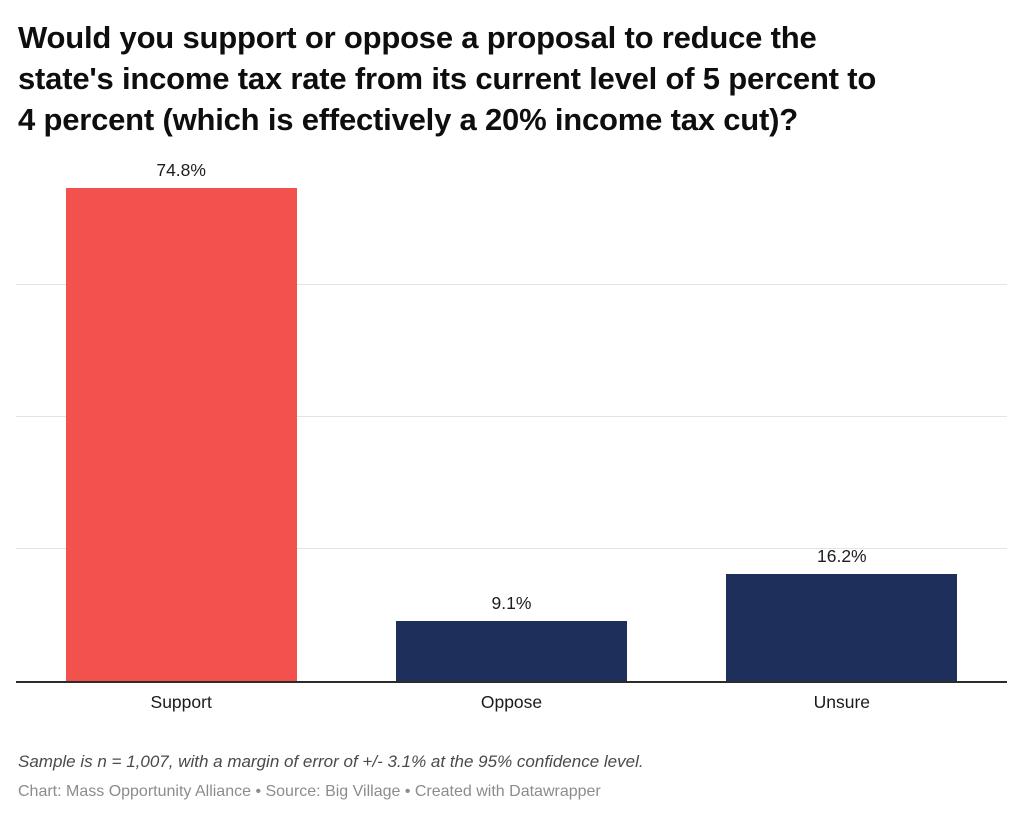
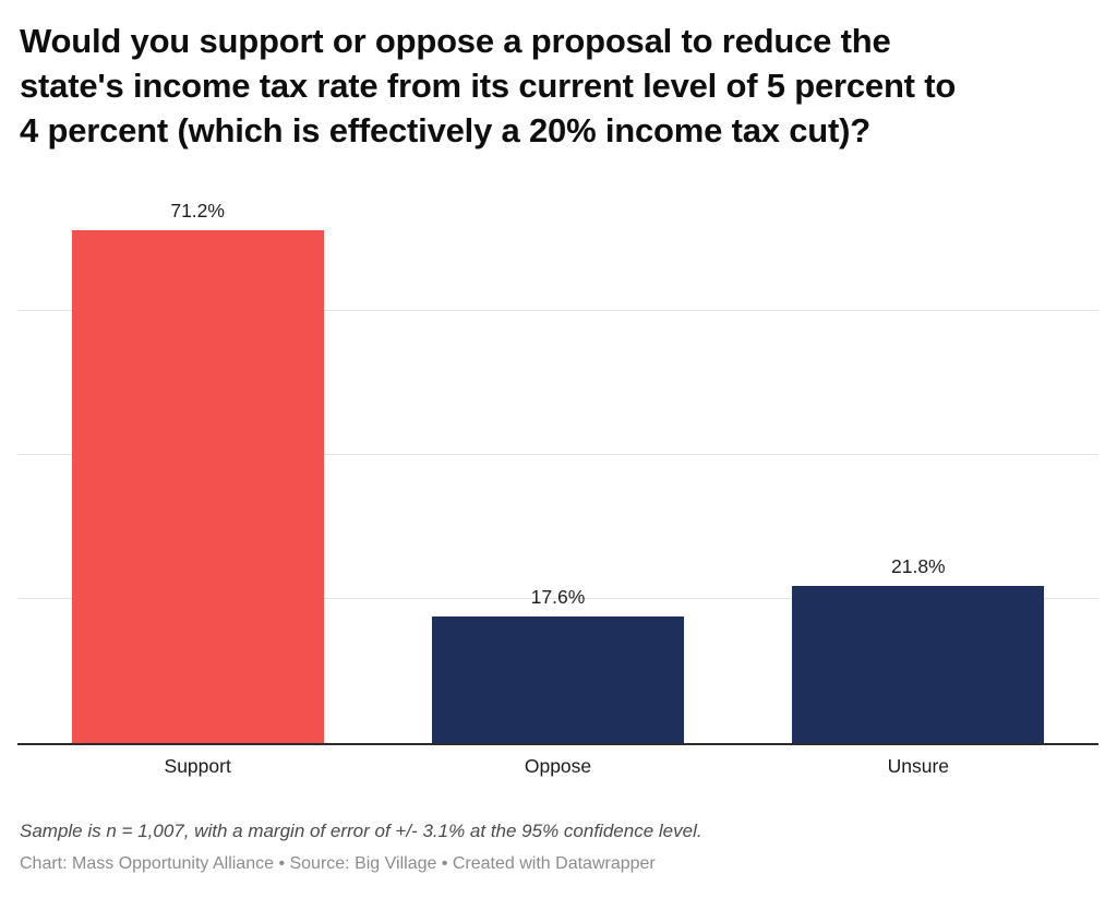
Support: 74.8% -> 71.2%
Oppose: 9.1% -> 17.6%
Unsure: 16.2% -> 21.8%
